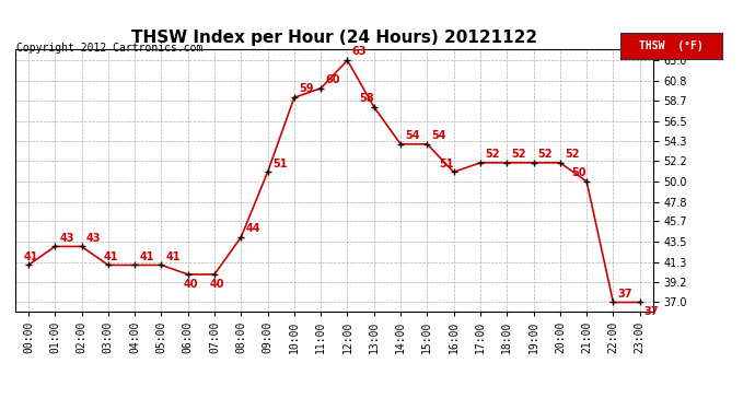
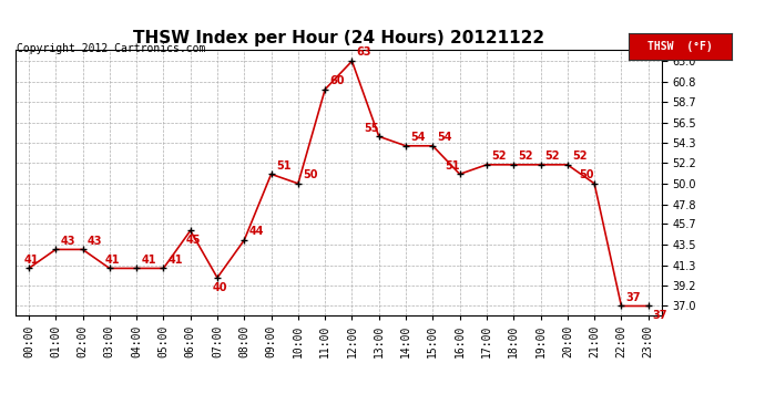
06:00: 40 -> 45
10:00: 59 -> 50
13:00: 58 -> 55
